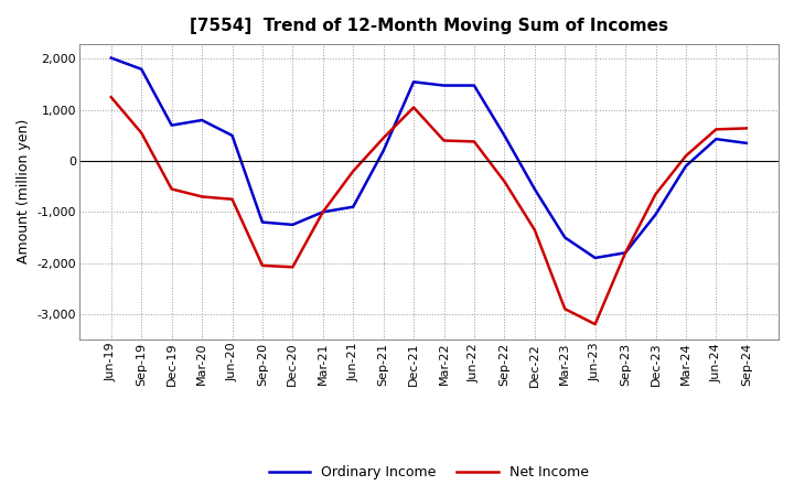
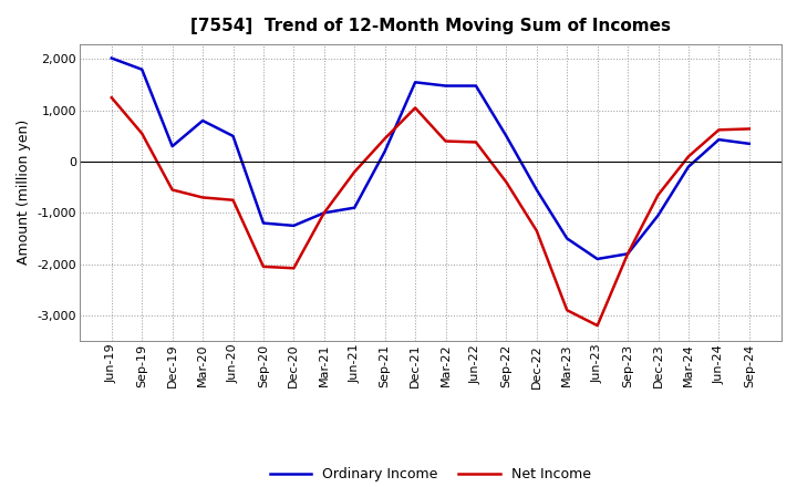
Ordinary Income/Dec-19: 700 -> 300
